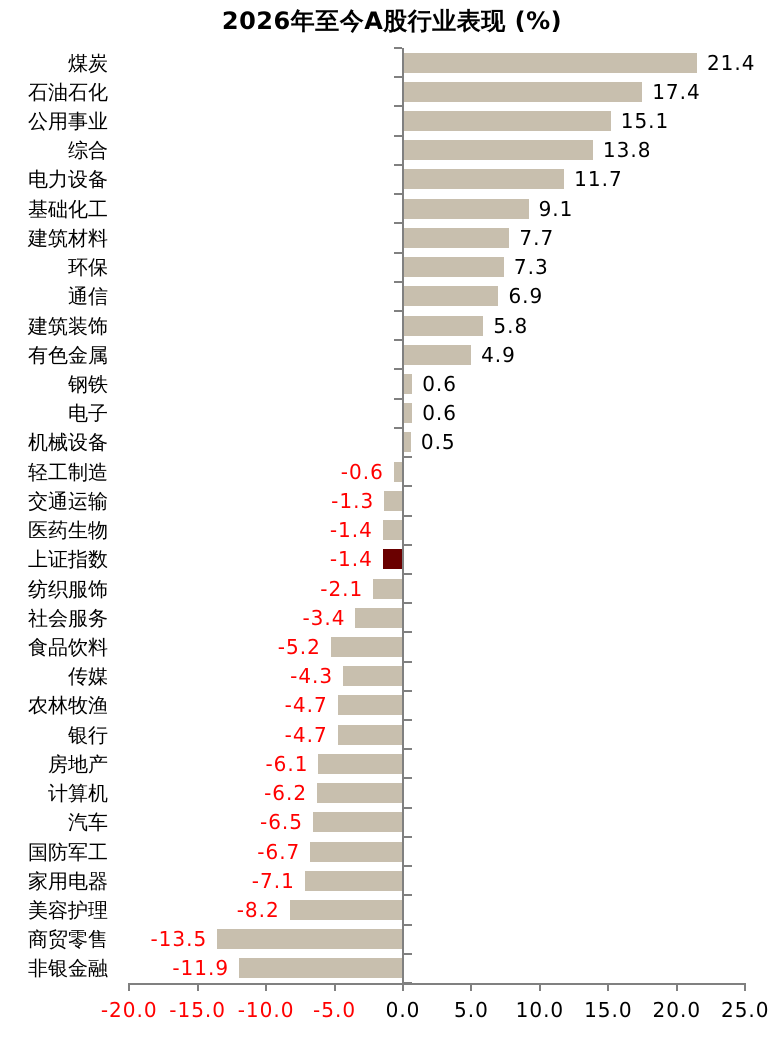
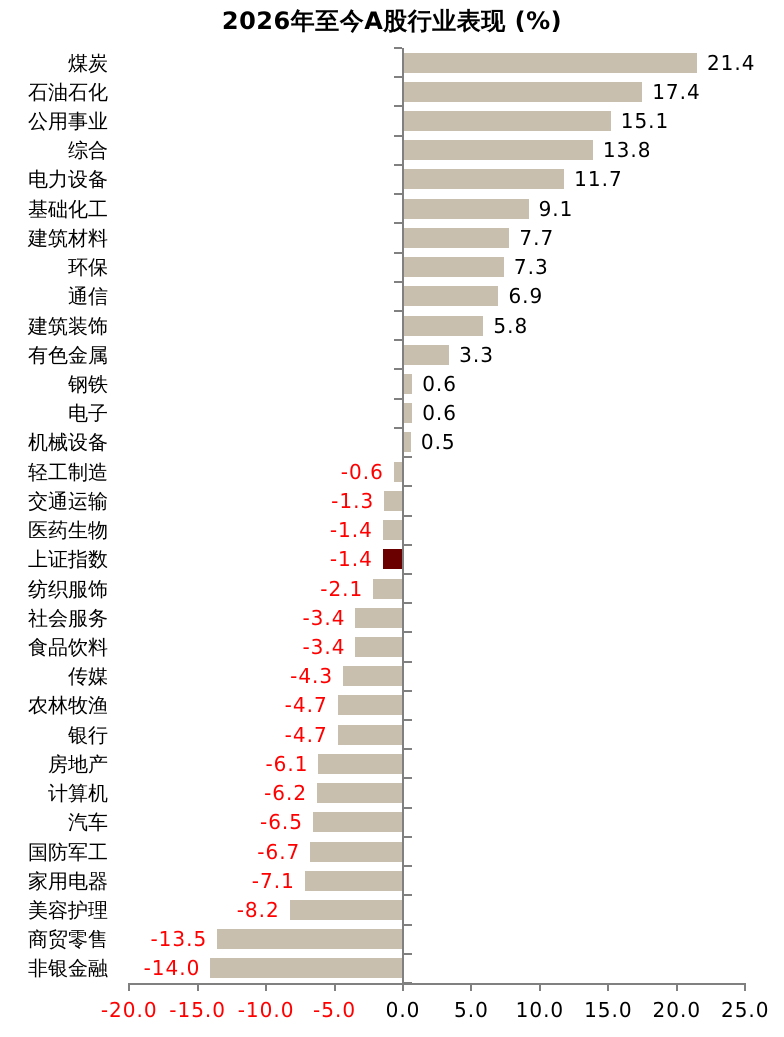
有色金属: 4.9 -> 3.3
食品饮料: -5.2 -> -3.4
非银金融: -11.9 -> -14.0
